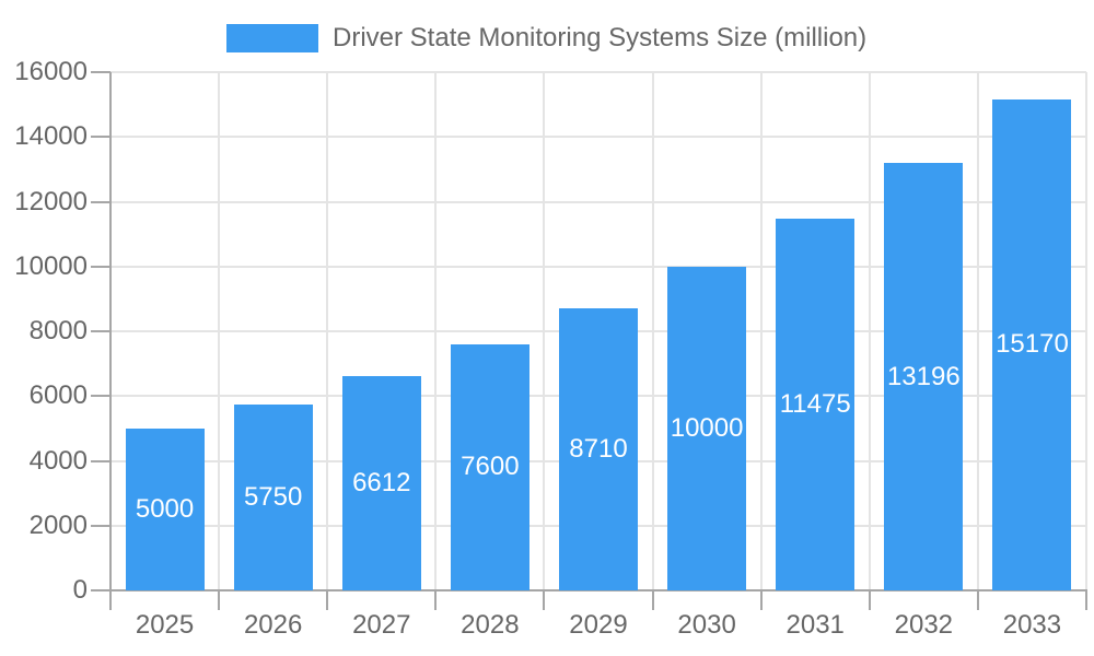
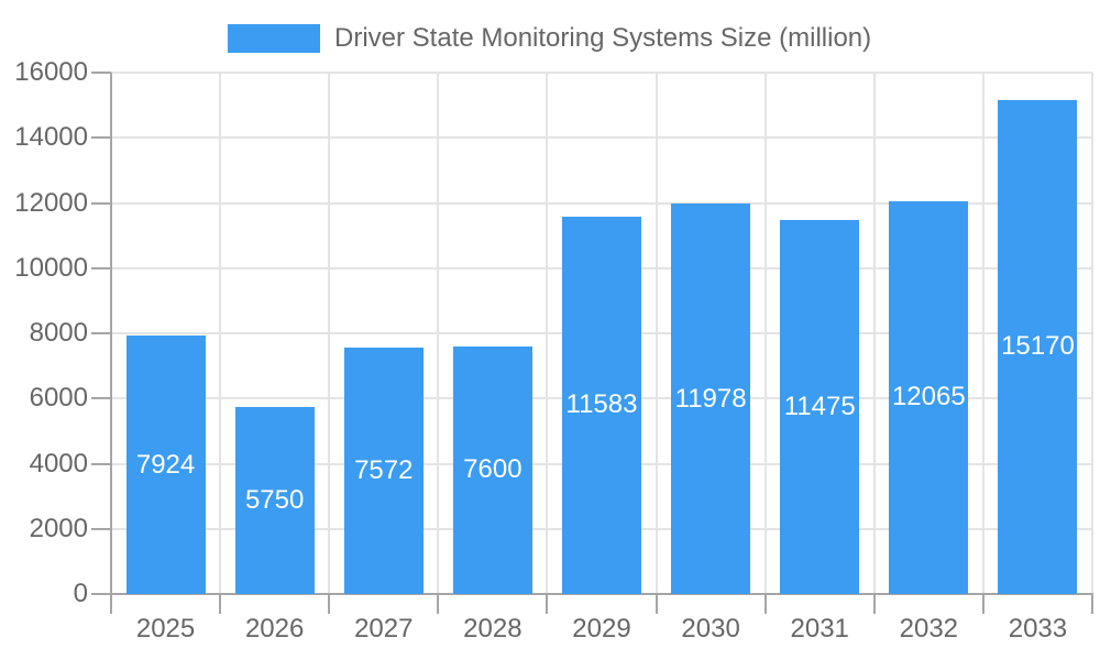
2025: 5000 -> 7924
2027: 6612 -> 7572
2029: 8710 -> 11583
2030: 10000 -> 11978
2032: 13196 -> 12065
